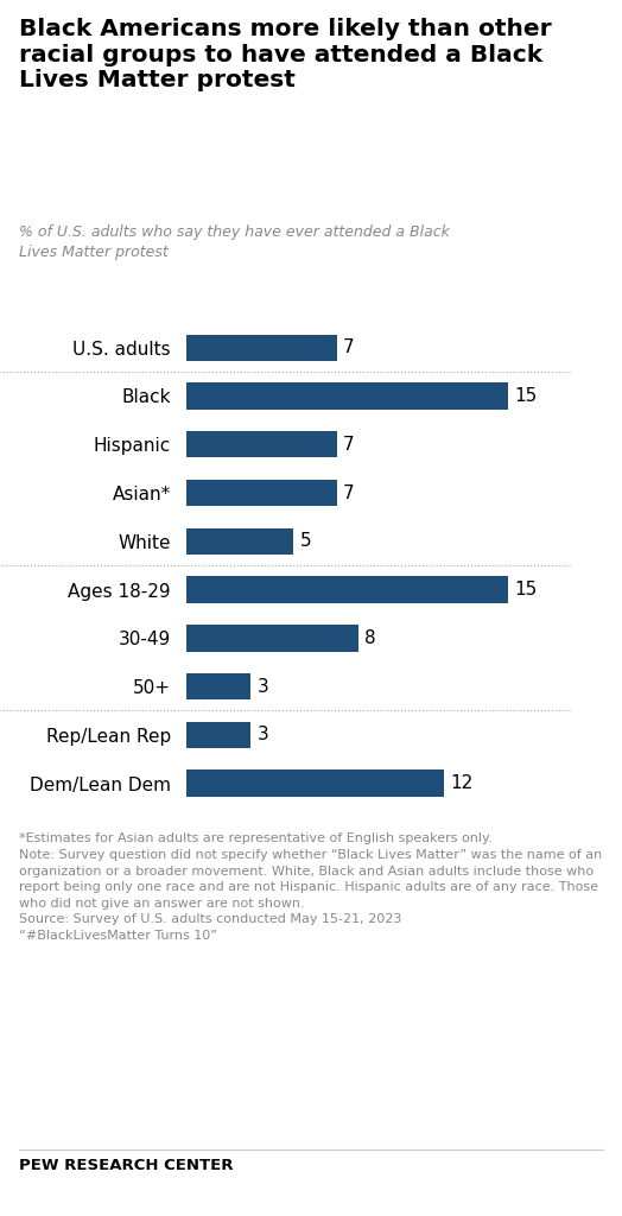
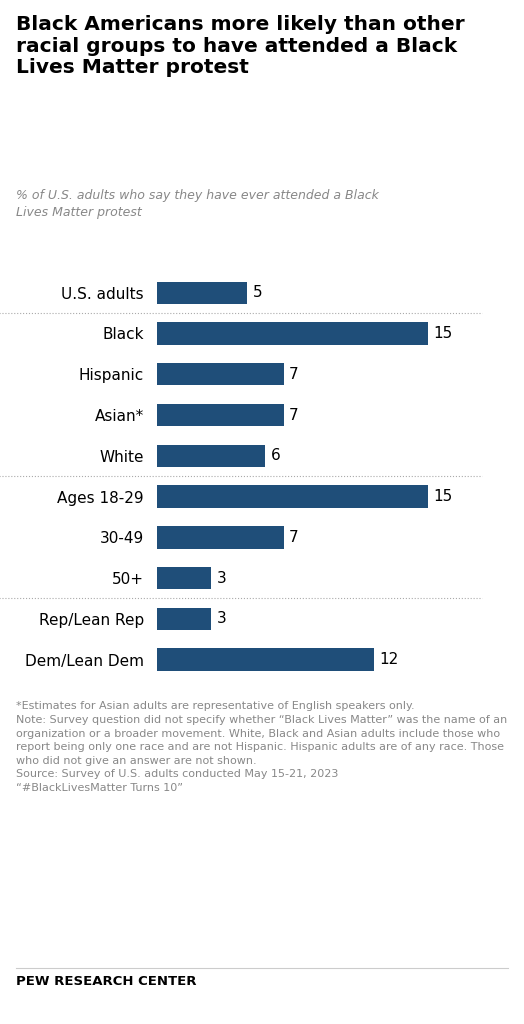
U.S. adults: 7 -> 5
White: 5 -> 6
30-49: 8 -> 7
